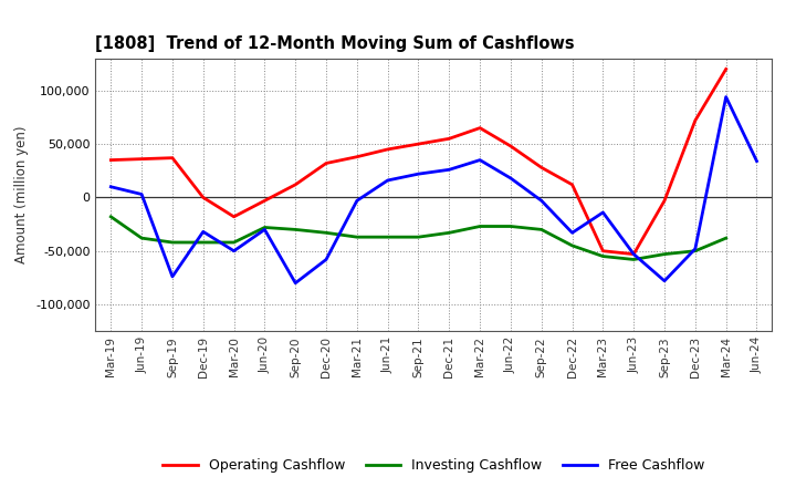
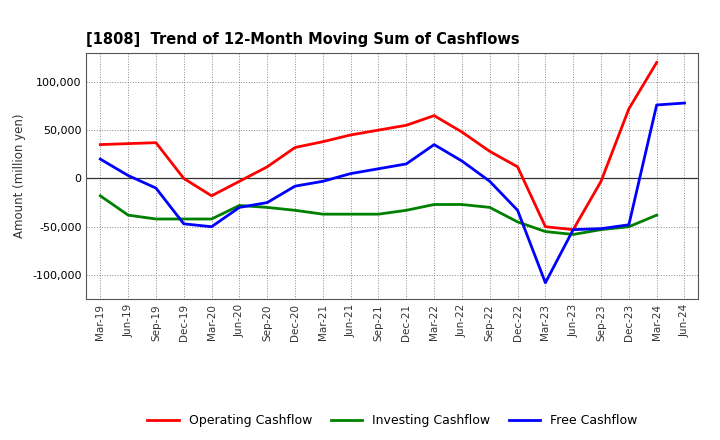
Free Cashflow/Mar-19: 10,000 -> 20,000
Free Cashflow/Sep-19: -74,000 -> -10,000
Free Cashflow/Dec-19: -32,000 -> -47,000
Free Cashflow/Sep-20: -80,000 -> -25,000
Free Cashflow/Dec-20: -58,000 -> -8,000
Free Cashflow/Jun-21: 16,000 -> 5,000
Free Cashflow/Sep-21: 22,000 -> 10,000
Free Cashflow/Dec-21: 26,000 -> 15,000
Free Cashflow/Mar-23: -14,000 -> -108,000
Free Cashflow/Sep-23: -78,000 -> -52,000
Free Cashflow/Mar-24: 94,000 -> 76,000
Free Cashflow/Jun-24: 34,000 -> 78,000
